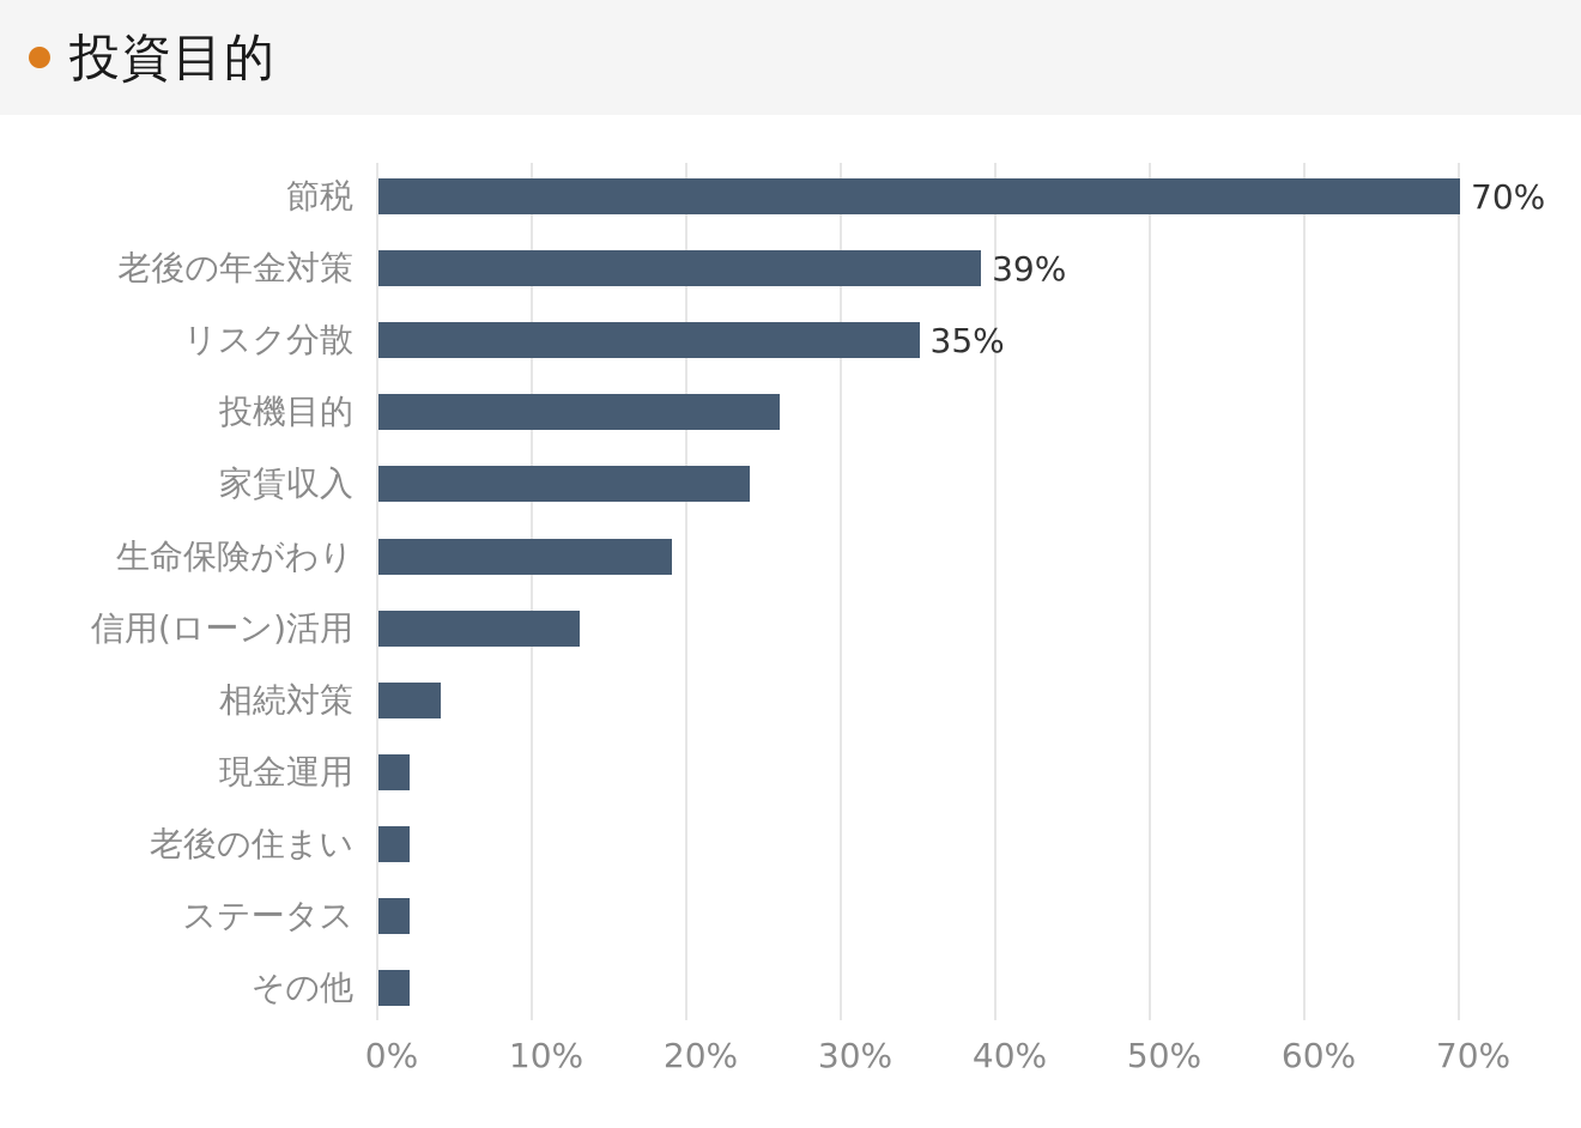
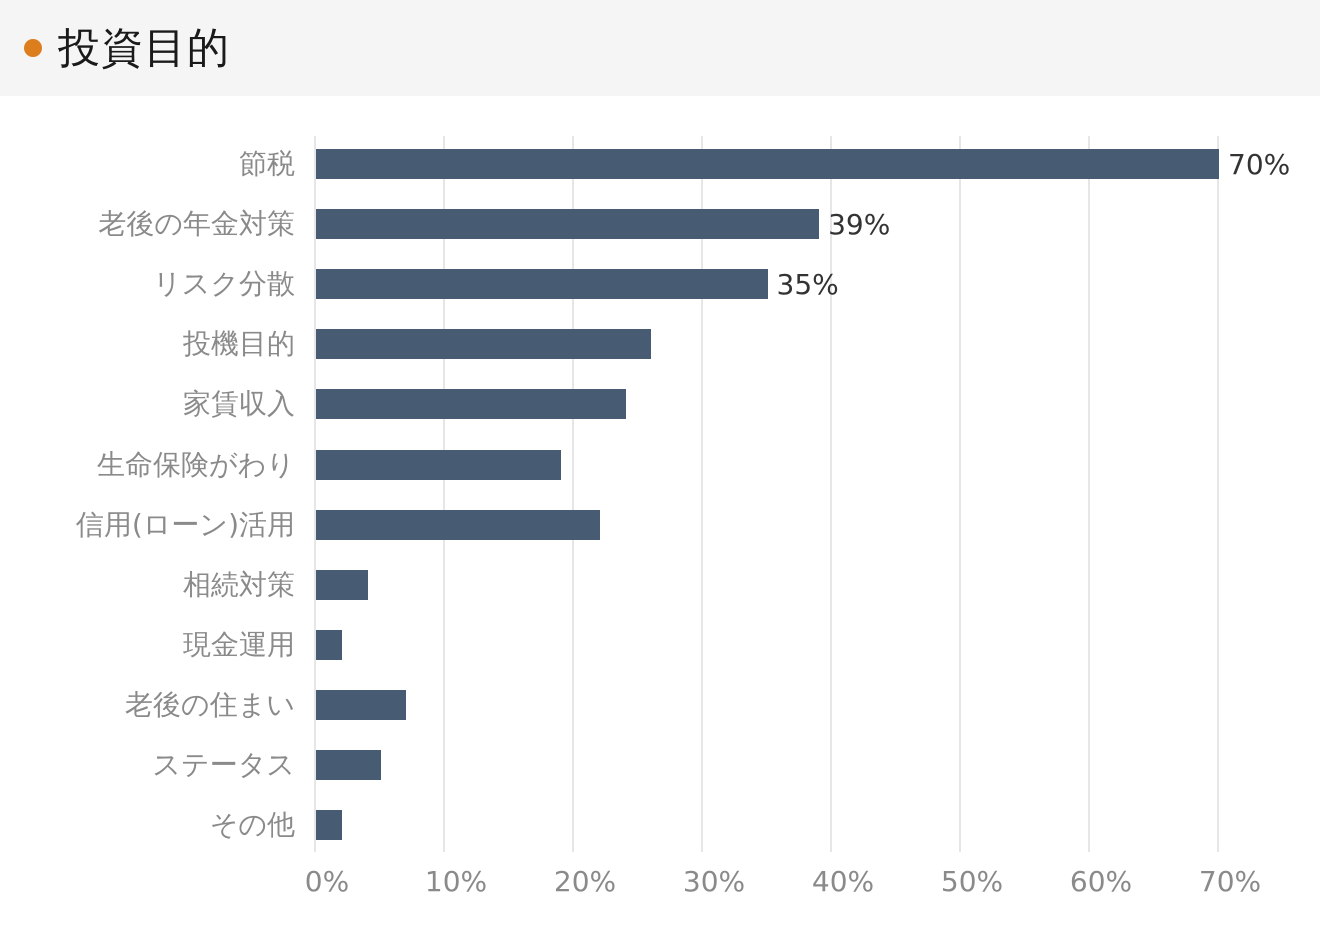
信用(ローン)活用: 13% -> 22%
老後の住まい: 2% -> 7%
ステータス: 2% -> 5%
